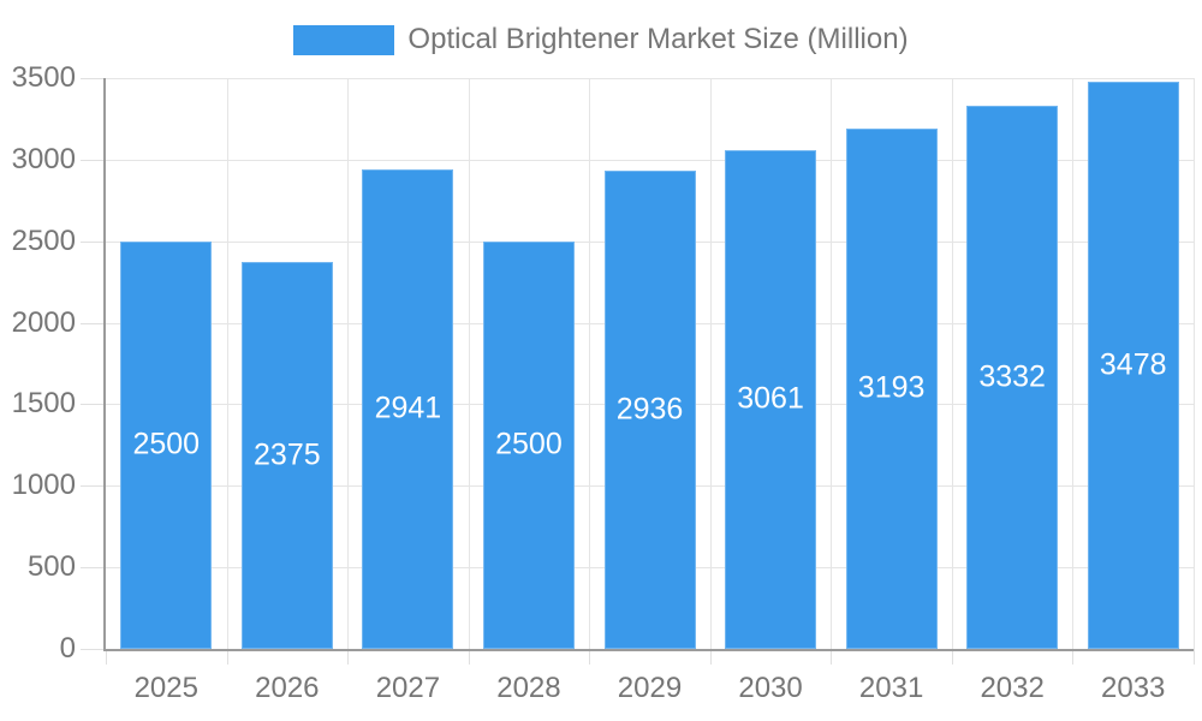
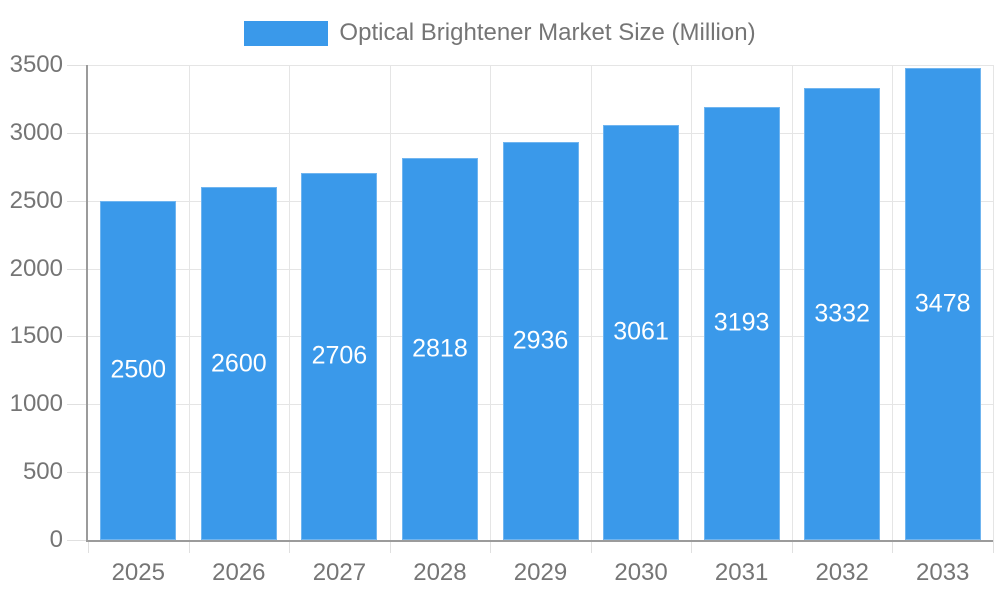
2026: 2375 -> 2600
2027: 2941 -> 2706
2028: 2500 -> 2818
